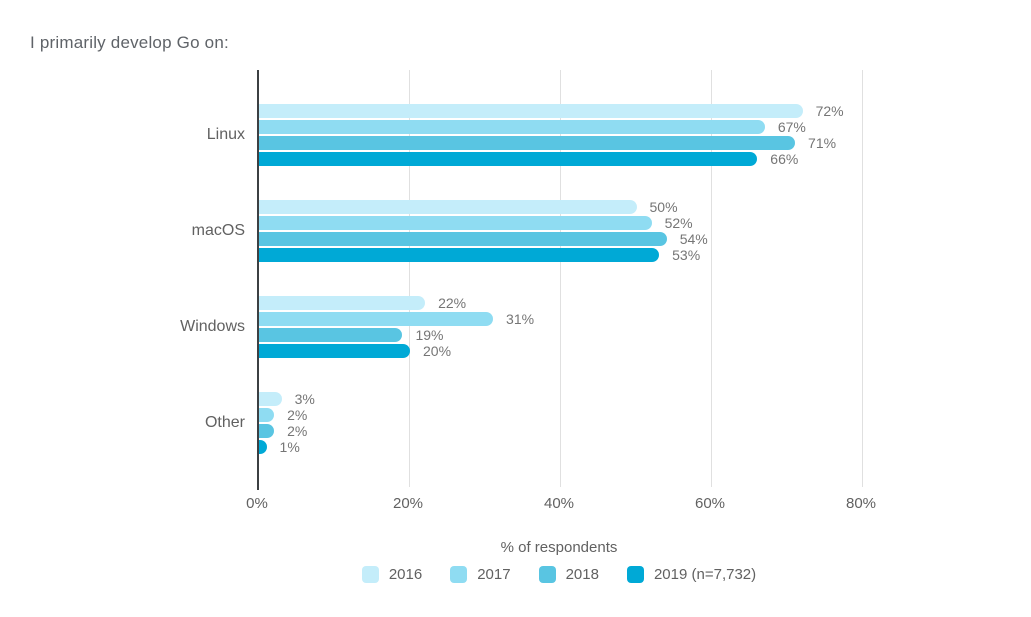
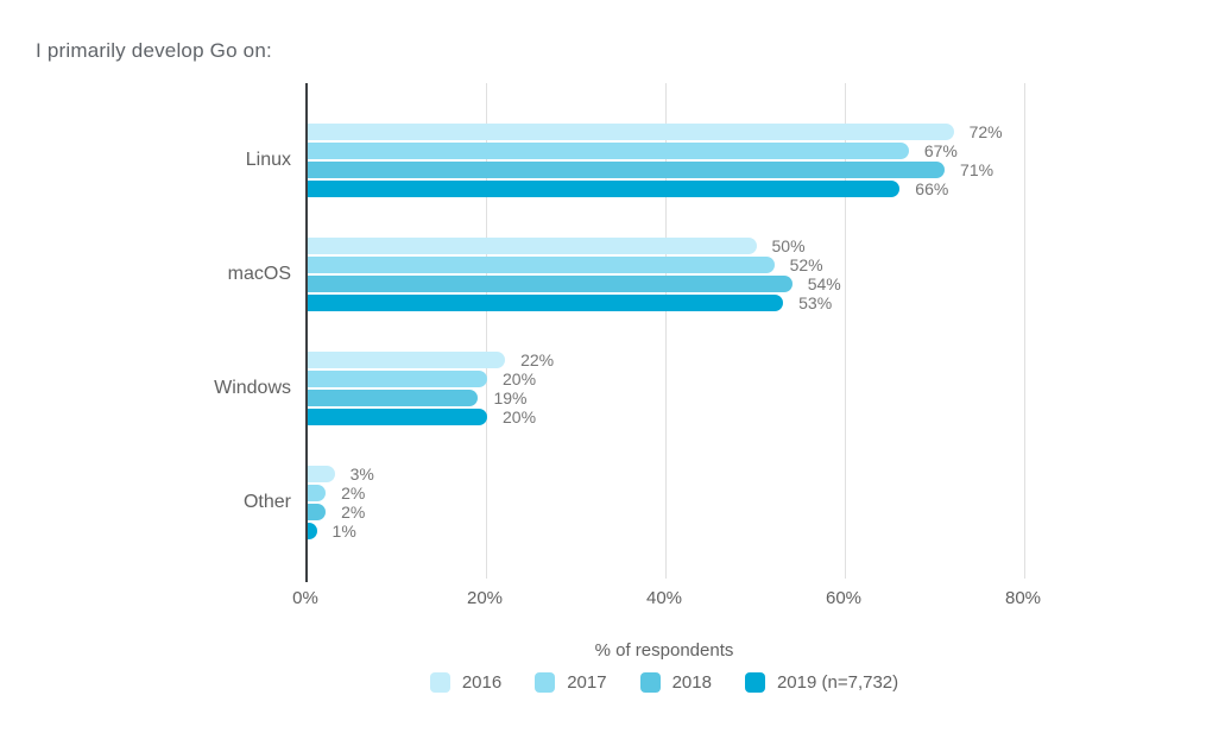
2017/Windows: 31% -> 20%
